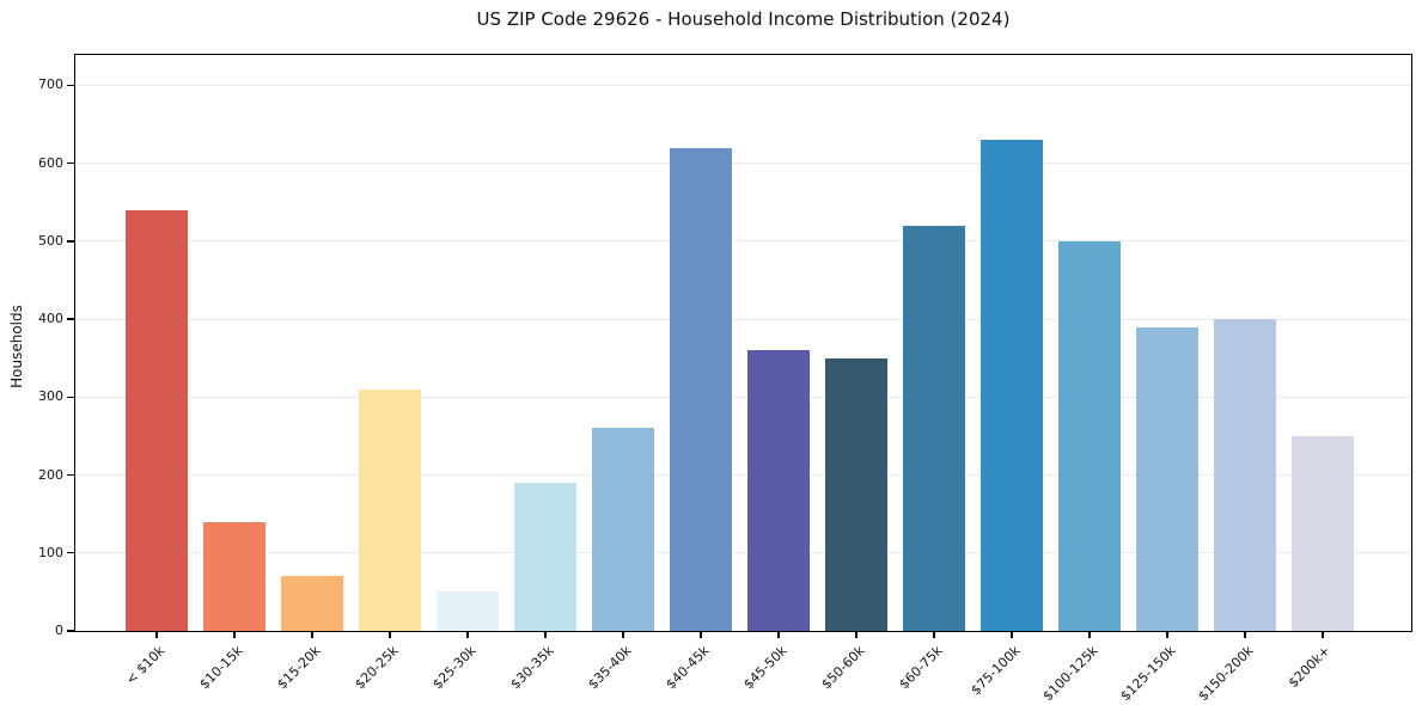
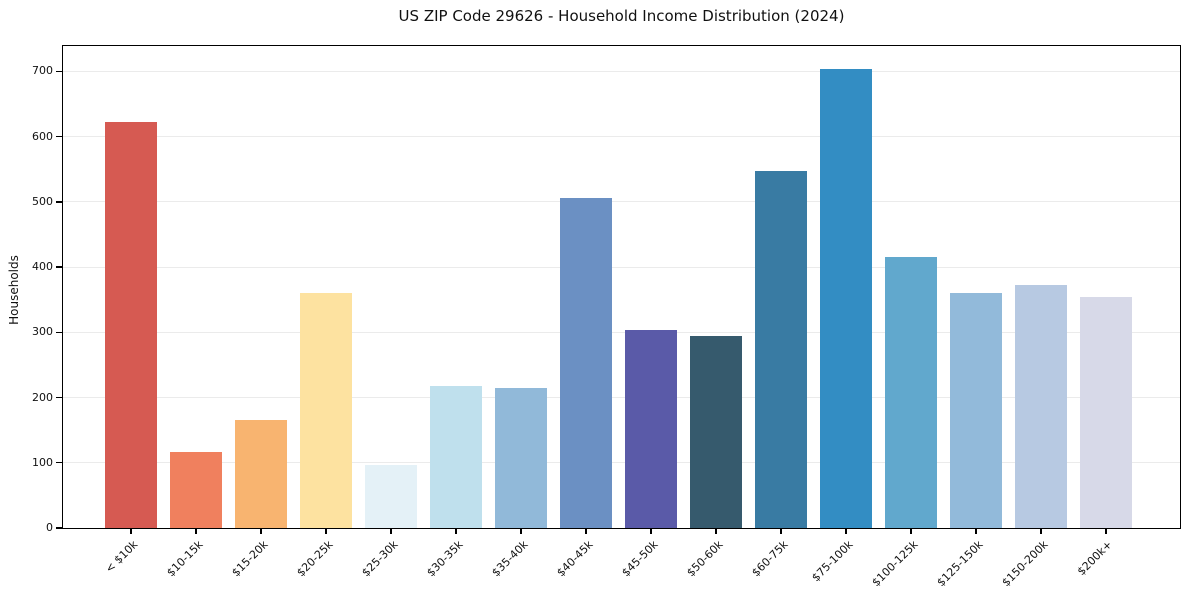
< $10k: 540 -> 620
$10-15k: 140 -> 120
$15-20k: 70 -> 160
$20-25k: 310 -> 360
$25-30k: 50 -> 100
$30-35k: 190 -> 220
$35-40k: 260 -> 210
$40-45k: 620 -> 510
$45-50k: 360 -> 300
$50-60k: 350 -> 290
$60-75k: 520 -> 550
$75-100k: 630 -> 700
$100-125k: 500 -> 420
$125-150k: 390 -> 360
$150-200k: 400 -> 370
$200k+: 250 -> 350
